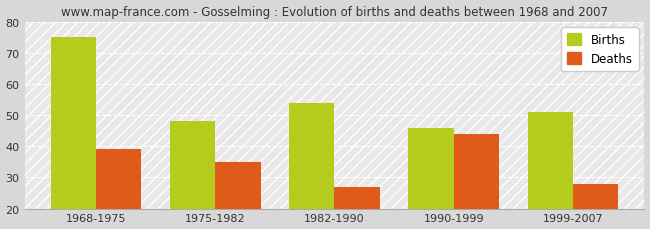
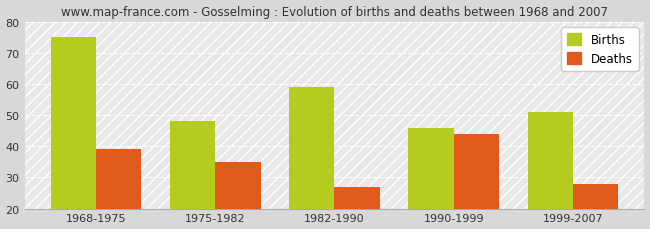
Births/1982-1990: 54 -> 59
